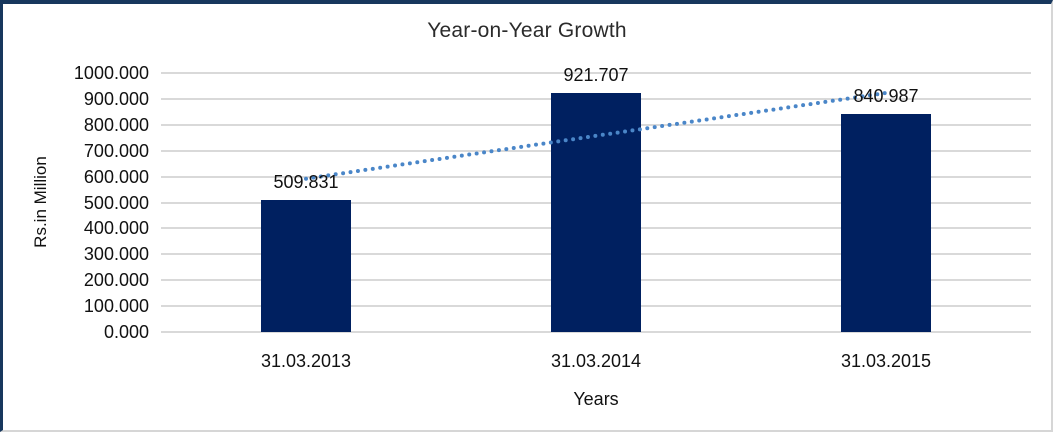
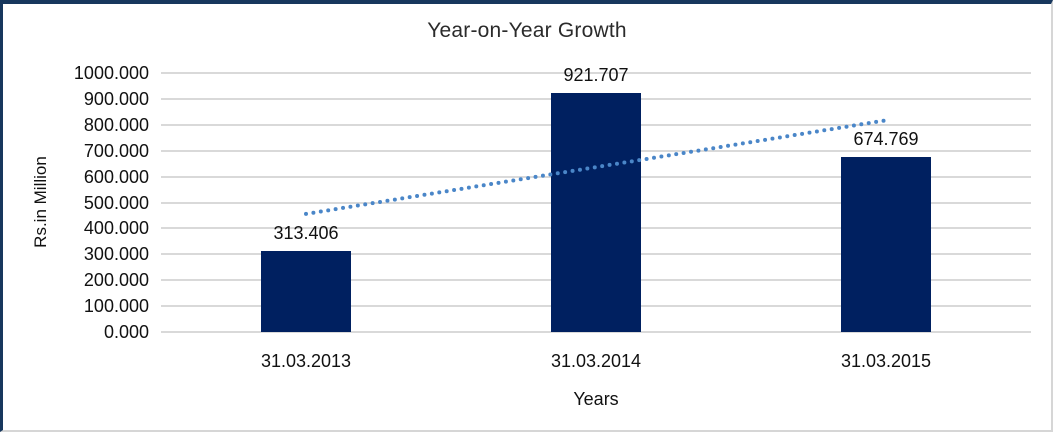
31.03.2013: 509.831 -> 313.406
31.03.2015: 840.987 -> 674.769
